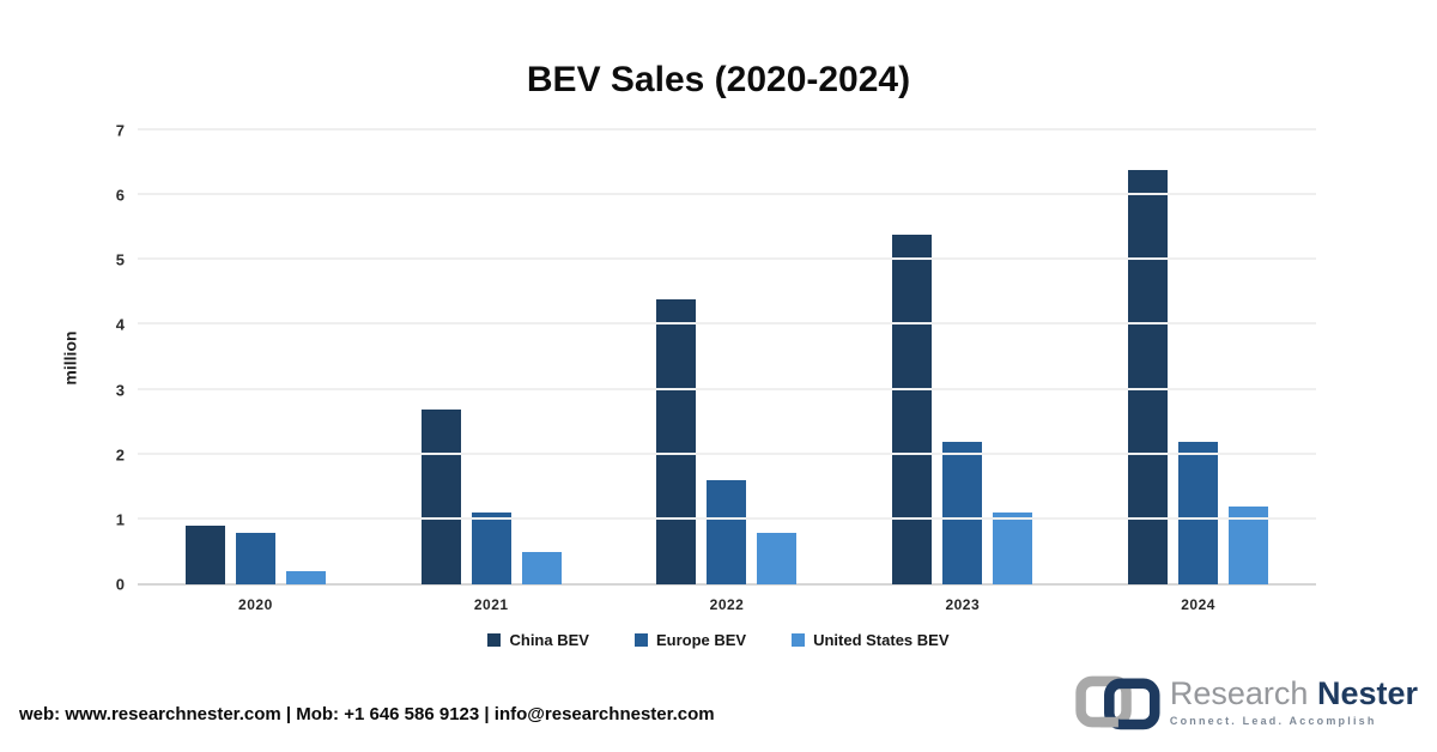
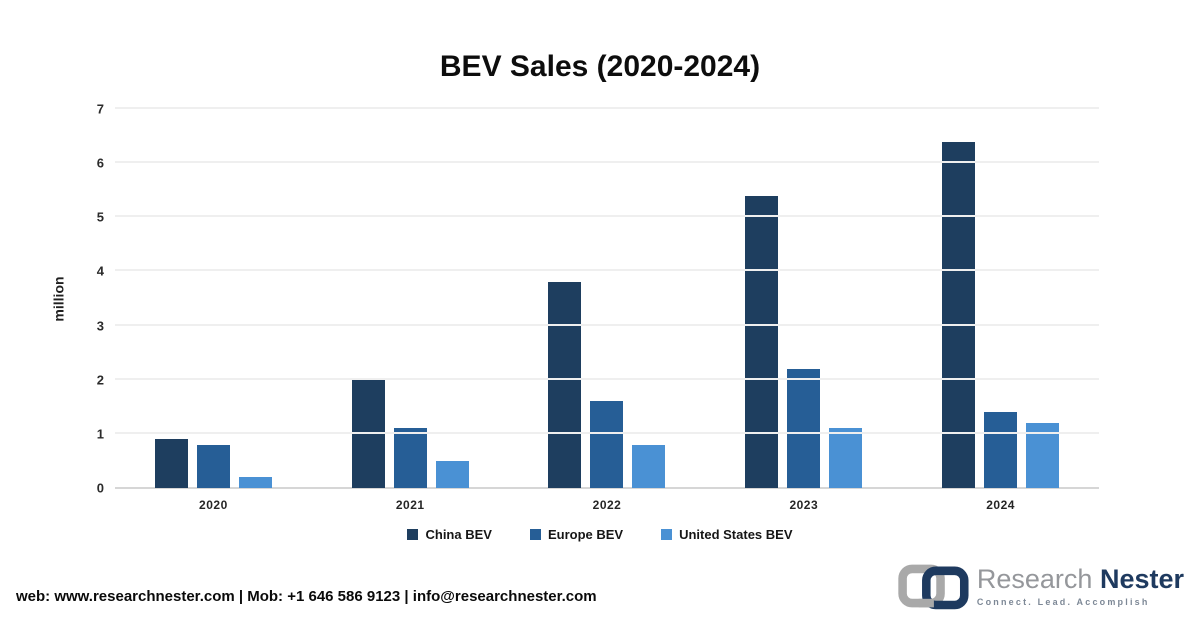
China BEV/2021: 2.7 -> 2.0
China BEV/2022: 4.4 -> 3.8
Europe BEV/2024: 2.2 -> 1.4
